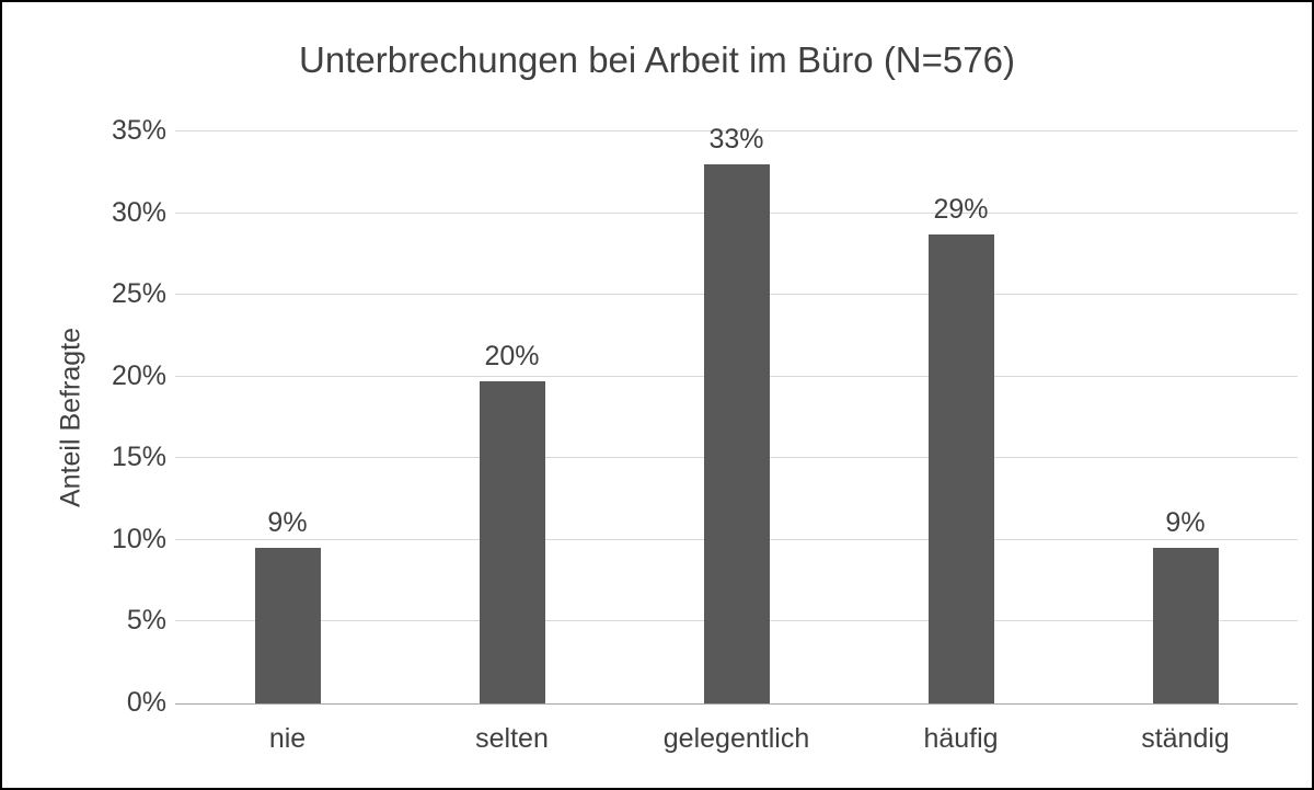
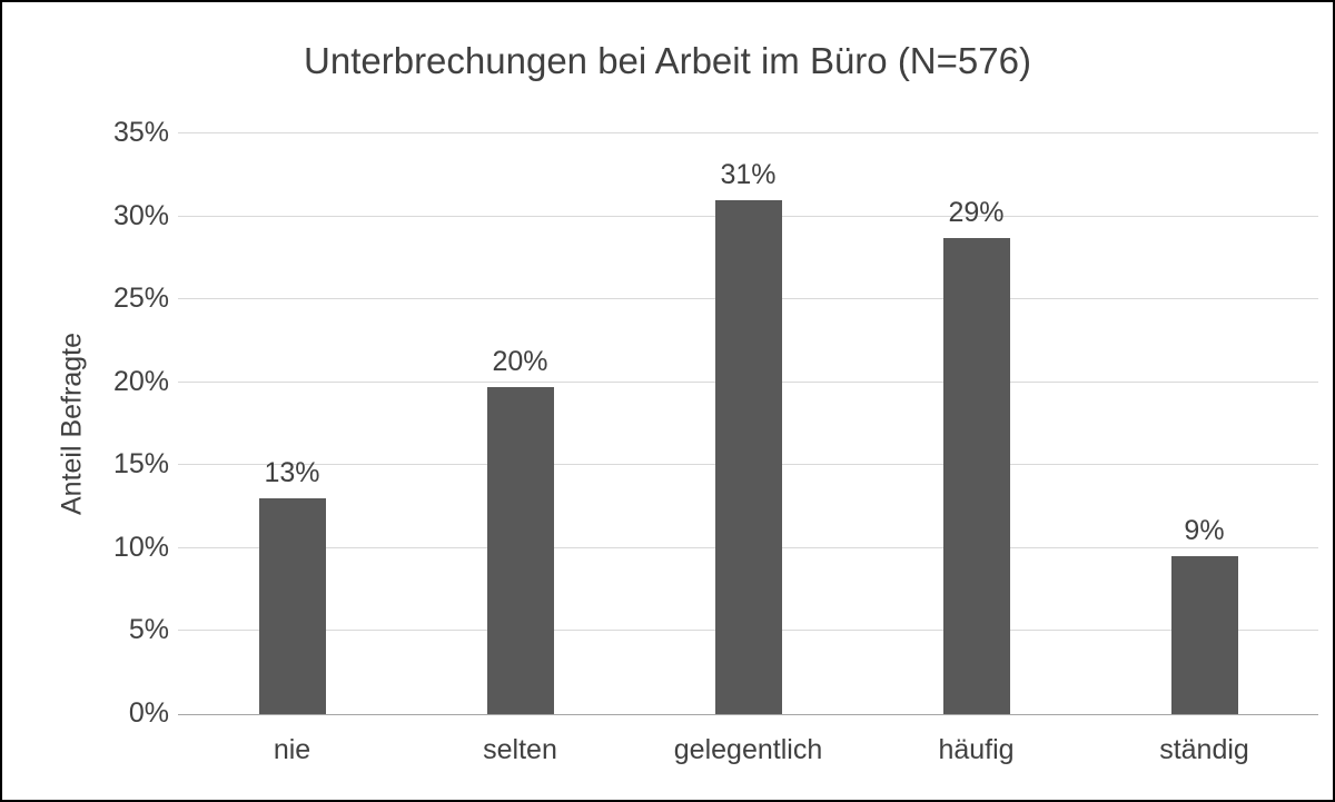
nie: 9% -> 13%
gelegentlich: 33% -> 31%
